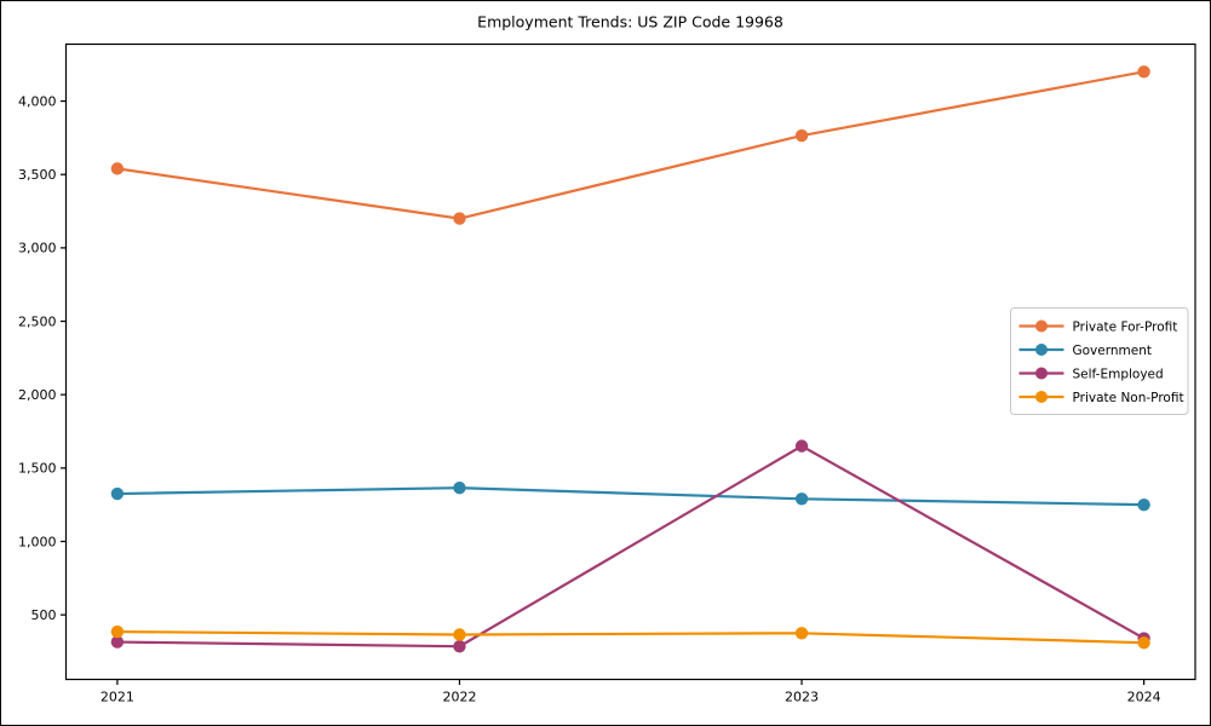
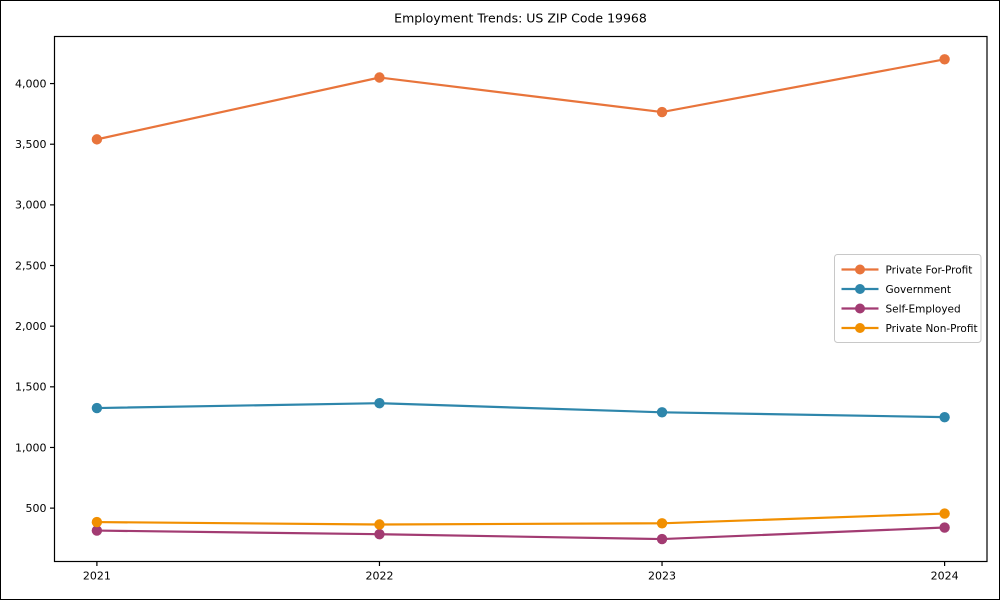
Private For-Profit/2022: 3200 -> 4050
Self-Employed/2023: 1650 -> 240
Private Non-Profit/2024: 310 -> 460
